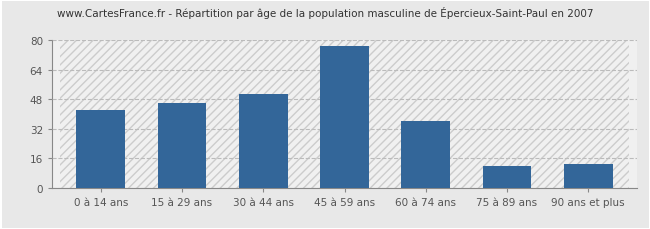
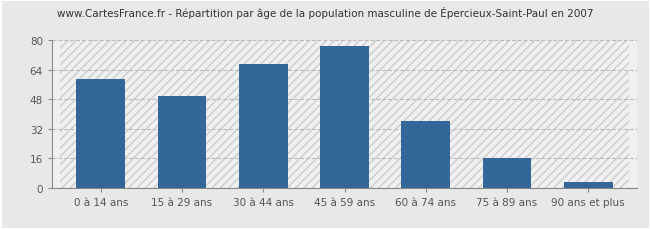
0 à 14 ans: 42 -> 59
15 à 29 ans: 46 -> 50
30 à 44 ans: 51 -> 67
75 à 89 ans: 12 -> 16
90 ans et plus: 13 -> 3
